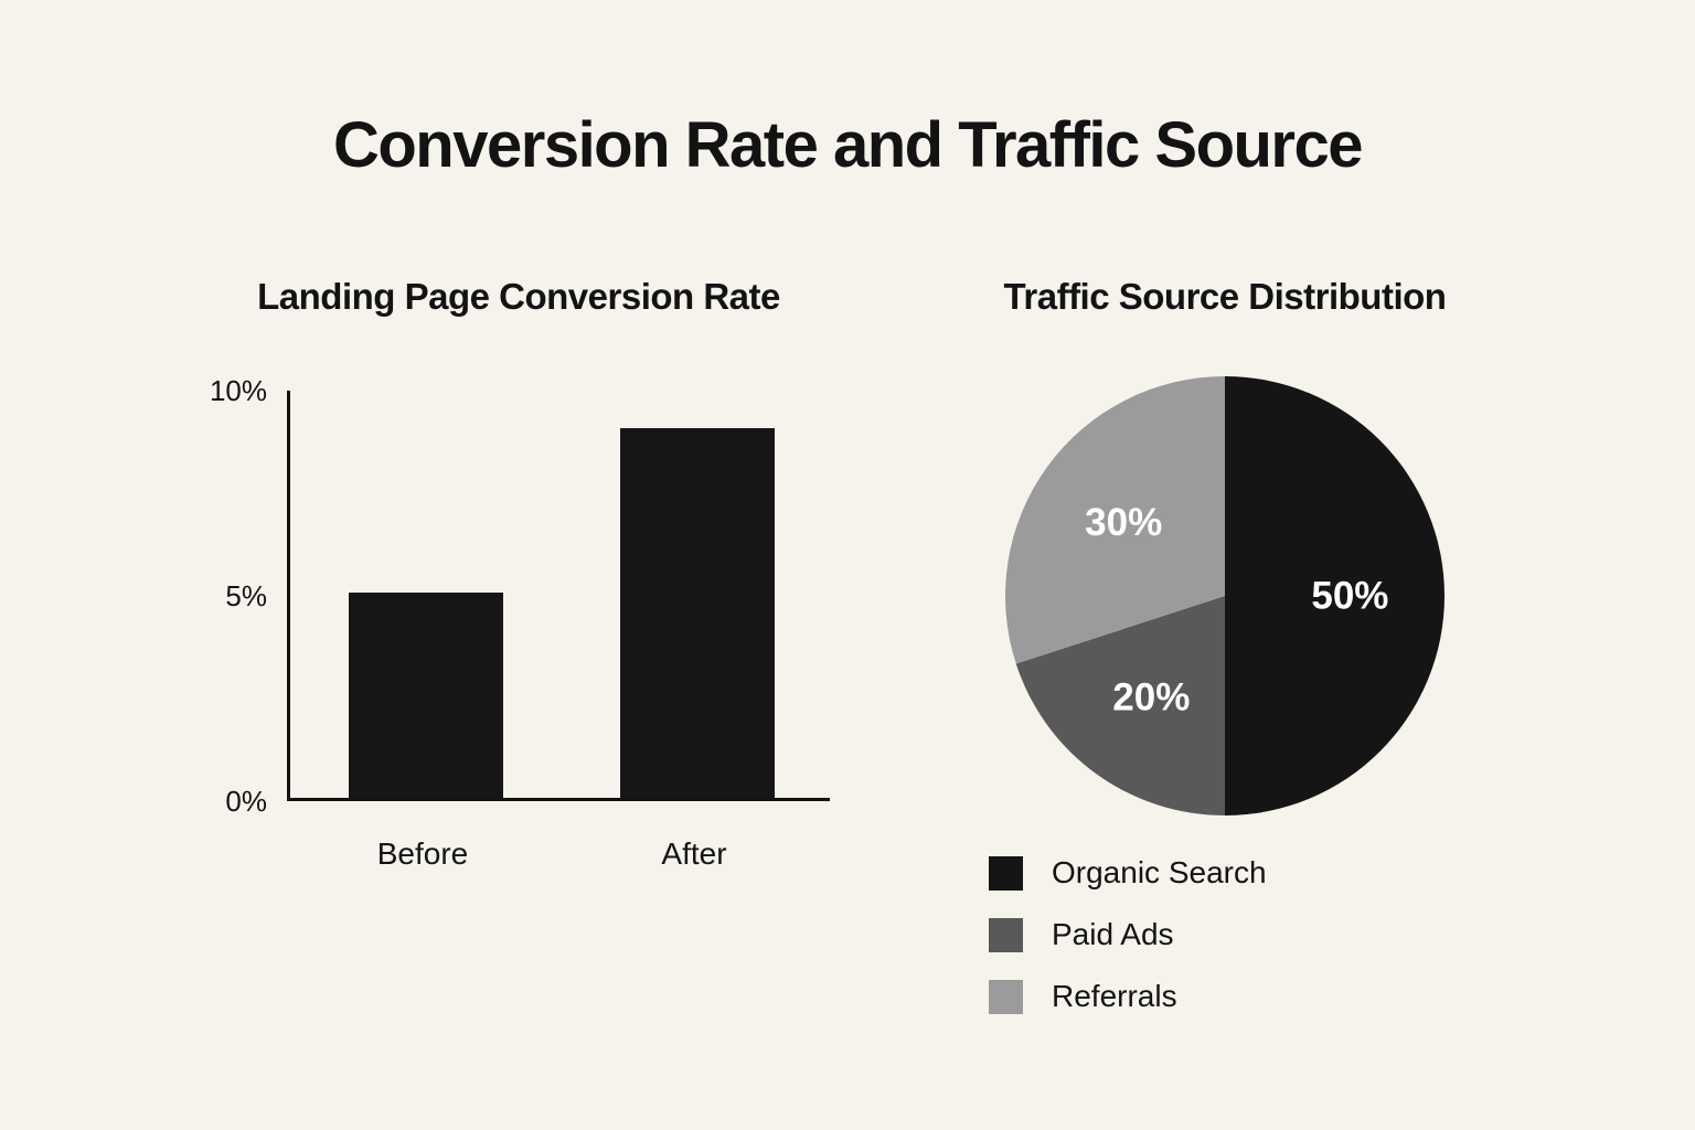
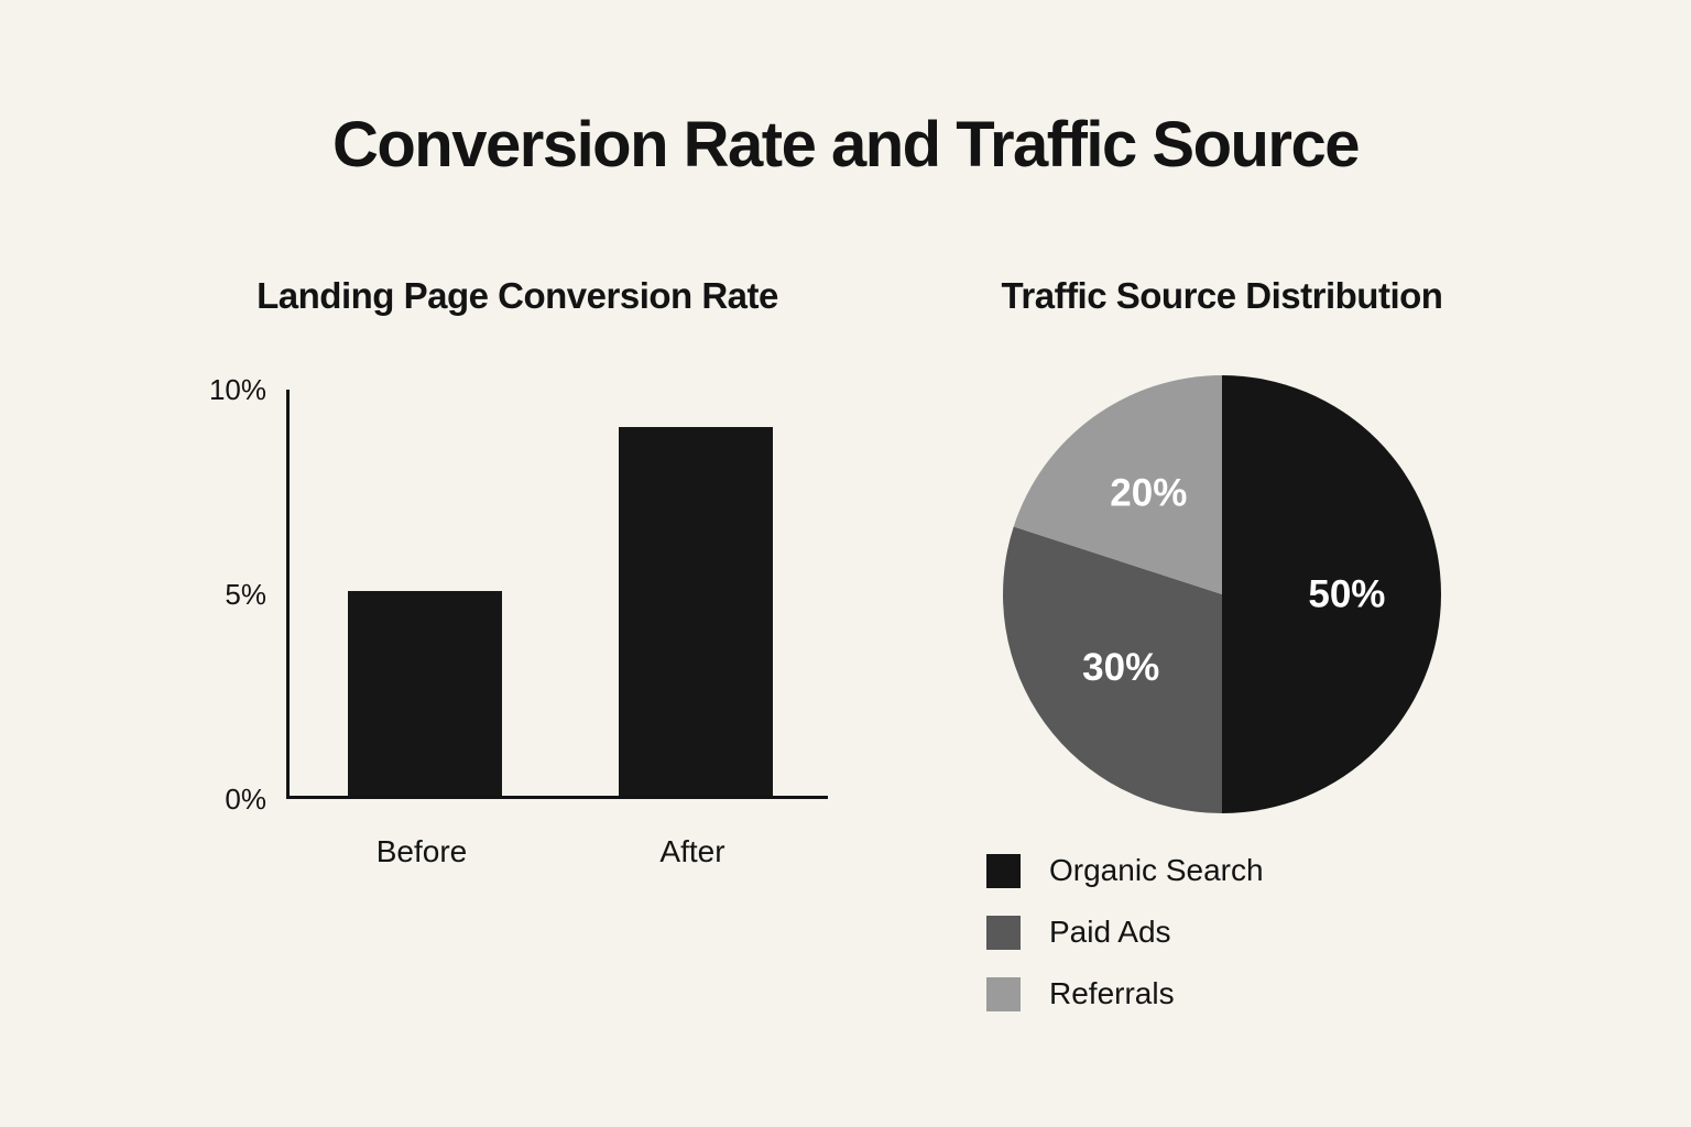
Traffic Source Distribution/Paid Ads: 20% -> 30%
Traffic Source Distribution/Referrals: 30% -> 20%
